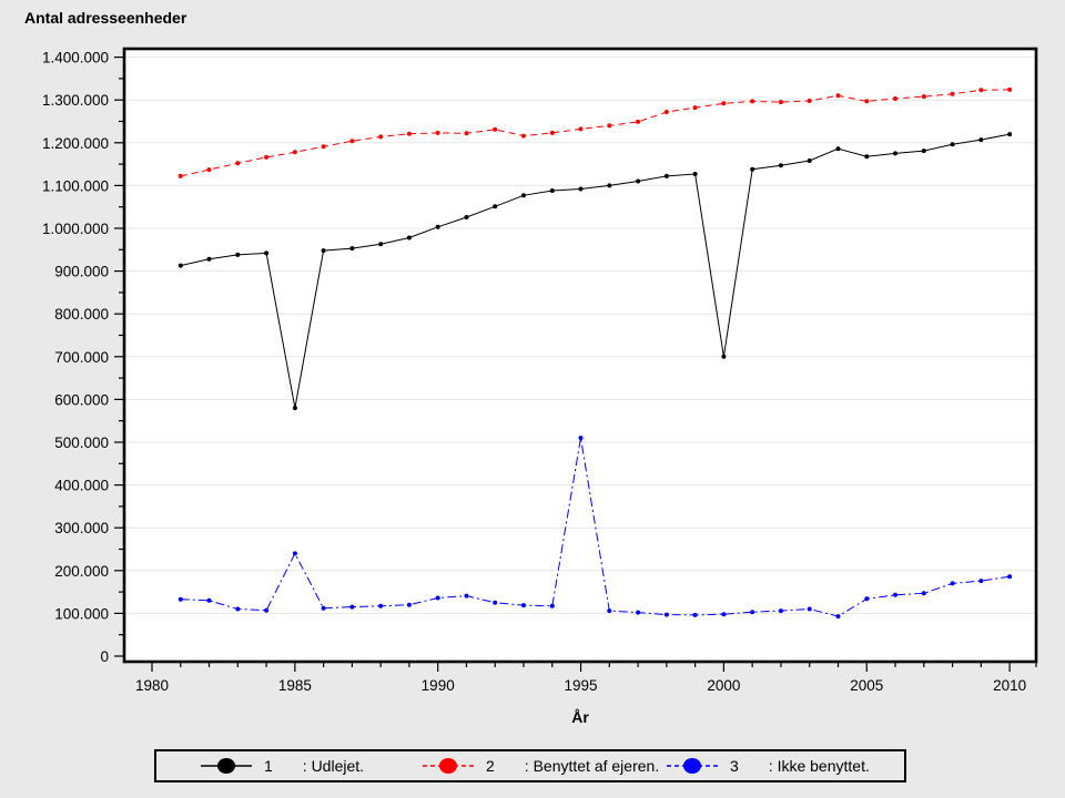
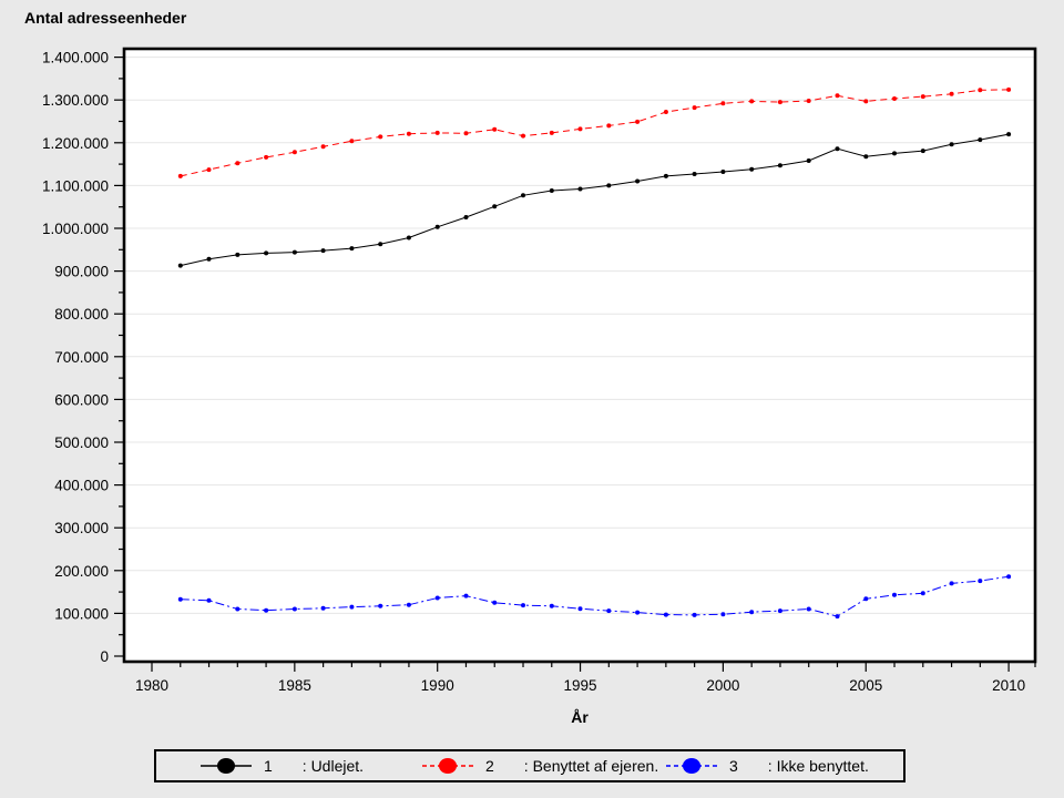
1/1985: 580000 -> 940000
3/1985: 240000 -> 110000
3/1995: 510000 -> 110000
1/2000: 700000 -> 1130000
